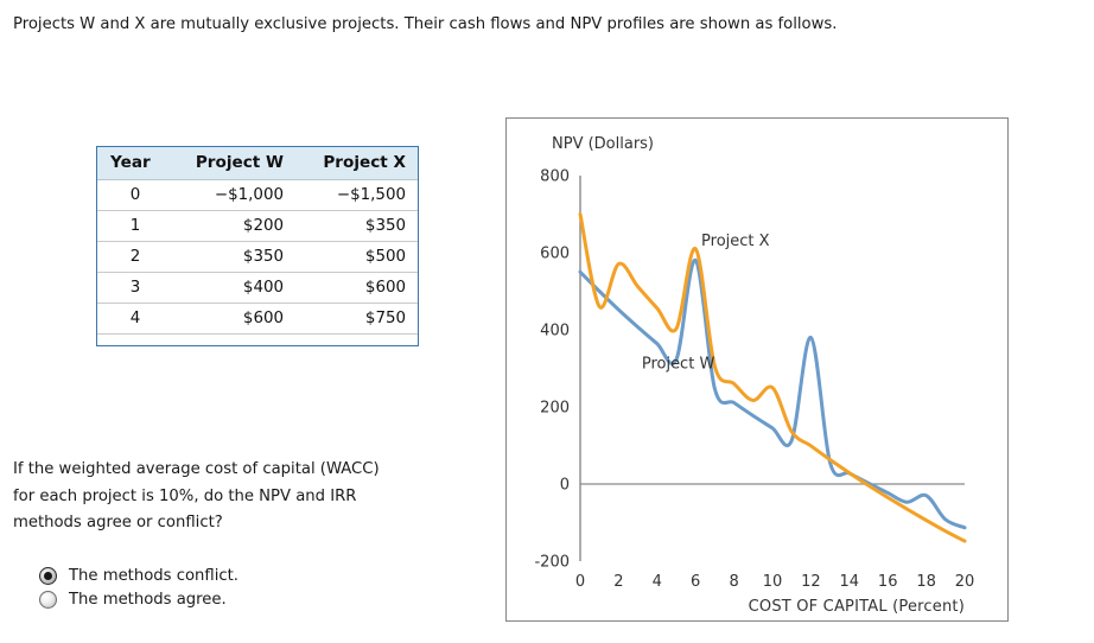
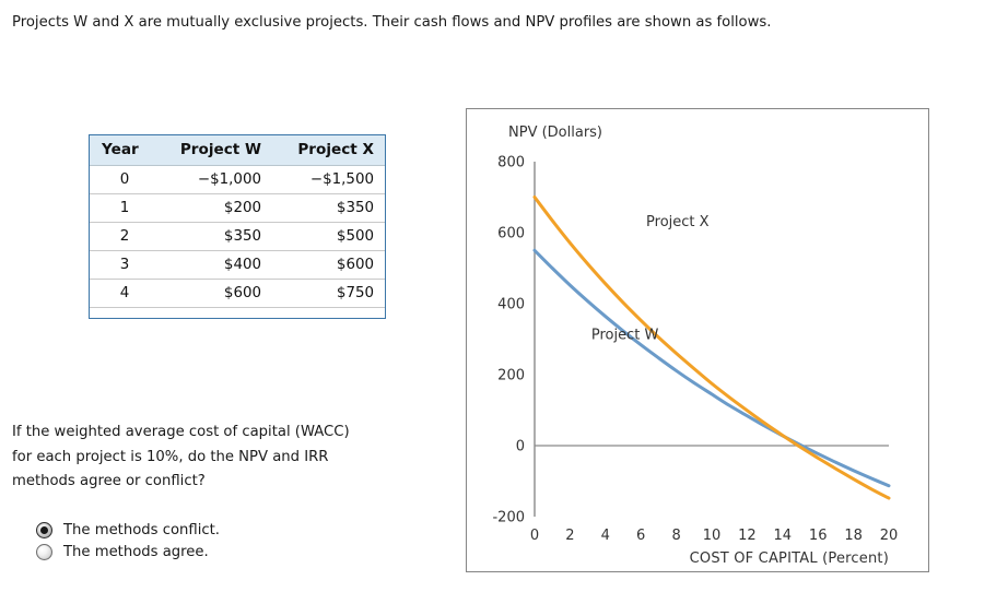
Project X/1: 460 -> 630
Project W/6: 580 -> 280
Project X/6: 610 -> 350
Project X/10: 250 -> 180
Project W/12: 380 -> 80
Project W/18: -30 -> -70
